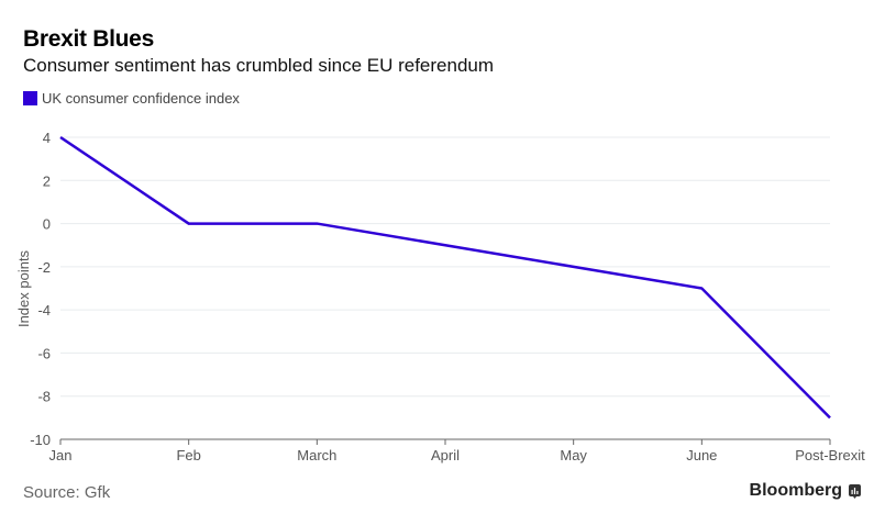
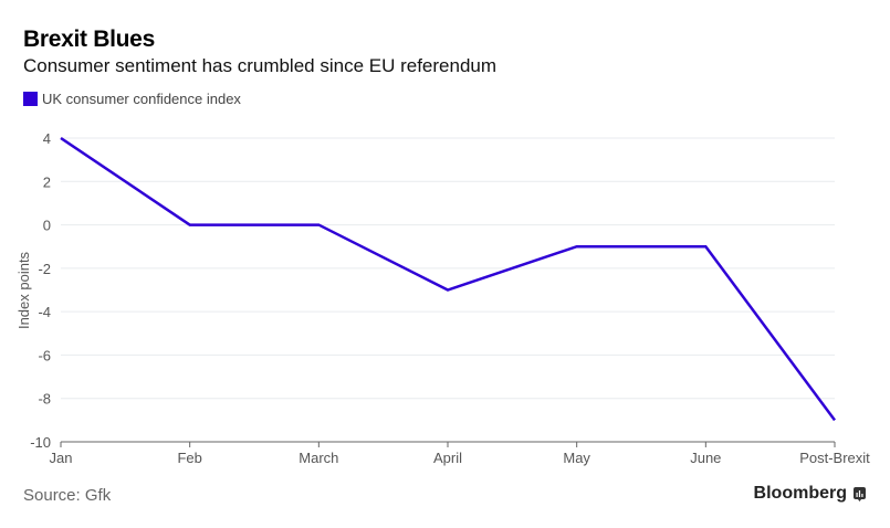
April: -1 -> -3
May: -2 -> -1
June: -3 -> -1
